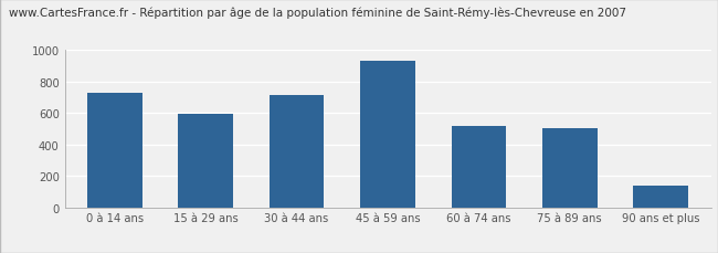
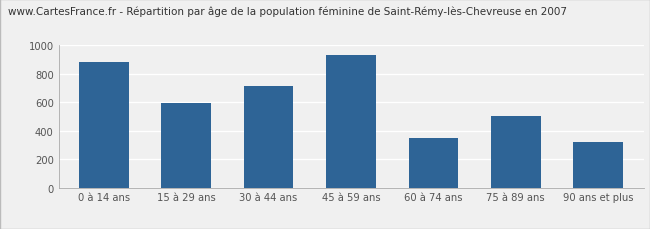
0 à 14 ans: 720 -> 880
60 à 74 ans: 520 -> 350
90 ans et plus: 140 -> 320
